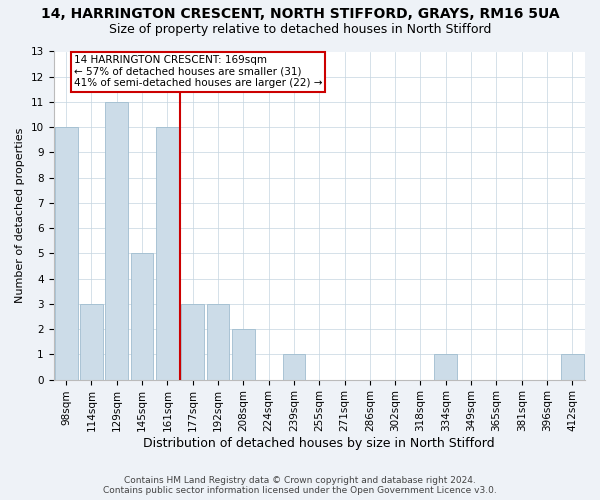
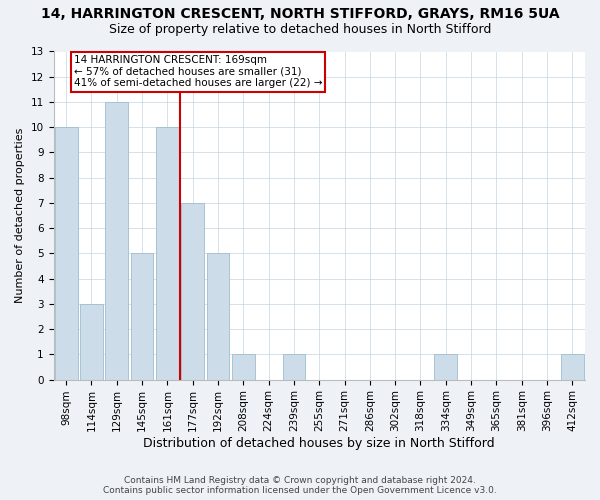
177sqm: 3 -> 7
192sqm: 3 -> 5
208sqm: 2 -> 1
